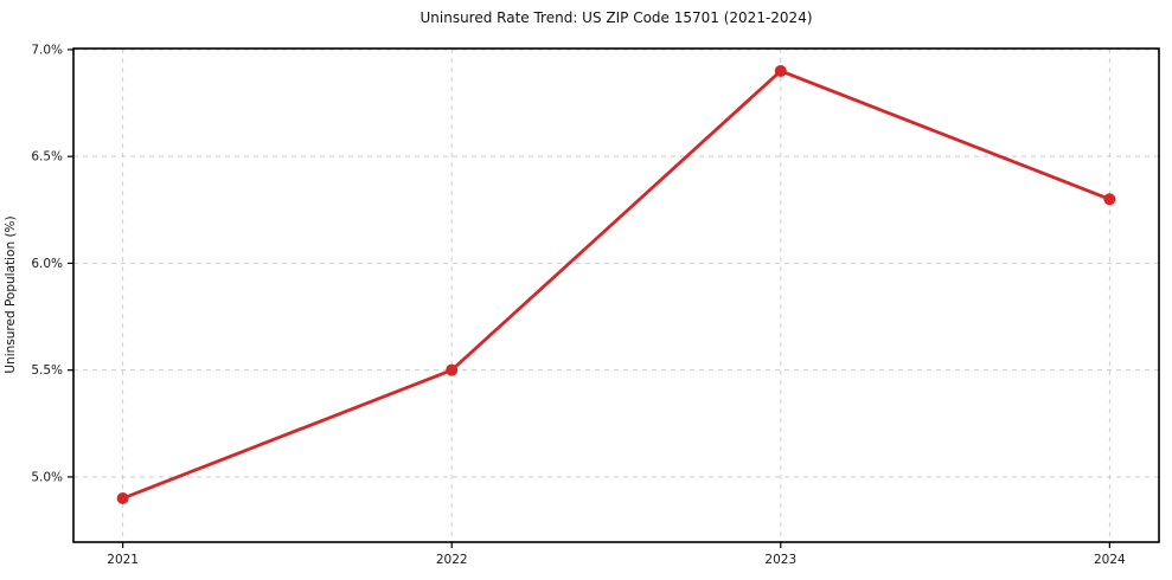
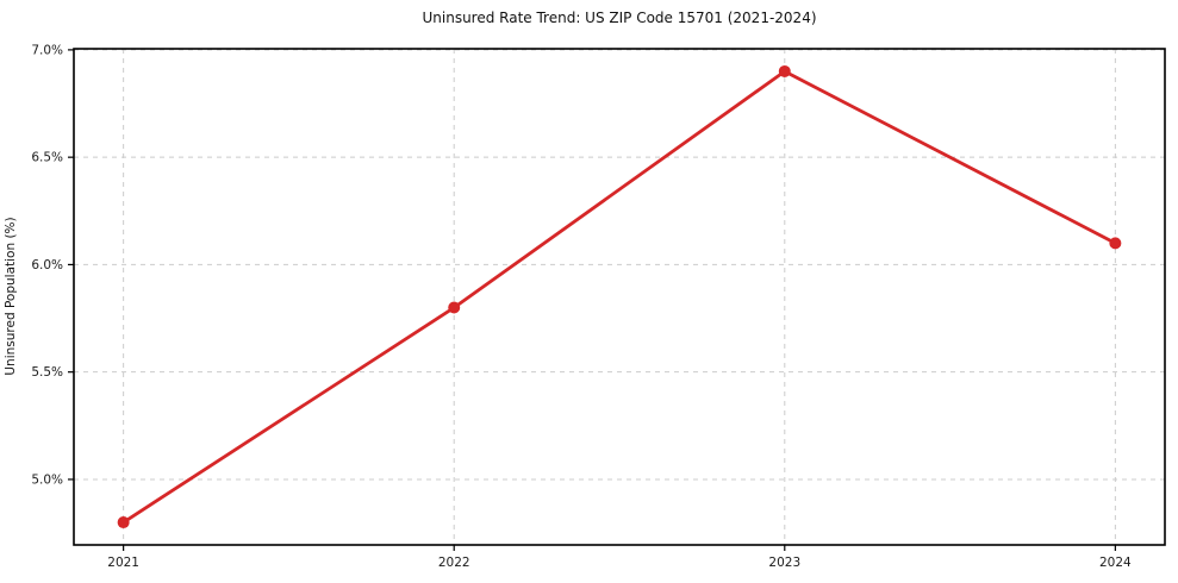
2021: 4.9% -> 4.8%
2022: 5.5% -> 5.8%
2024: 6.3% -> 6.1%
